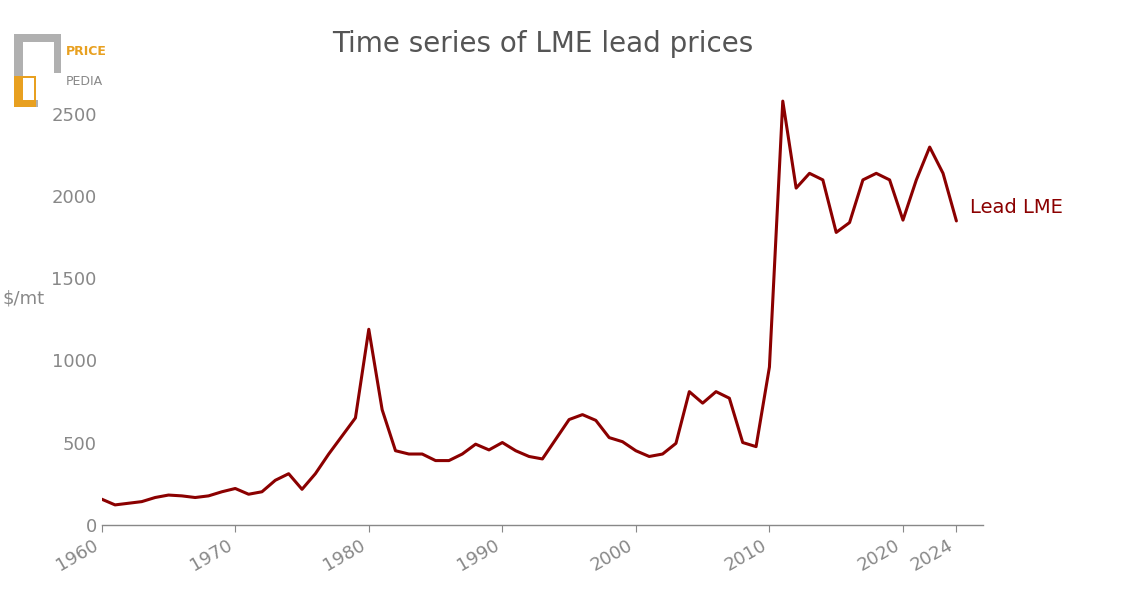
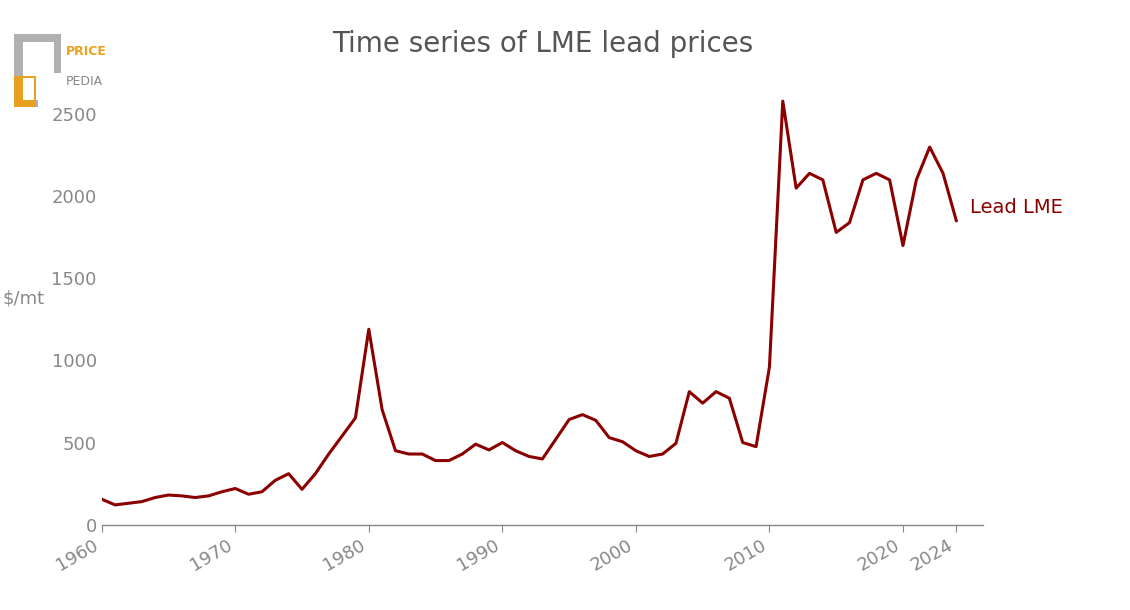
2020: 1860 -> 1700
